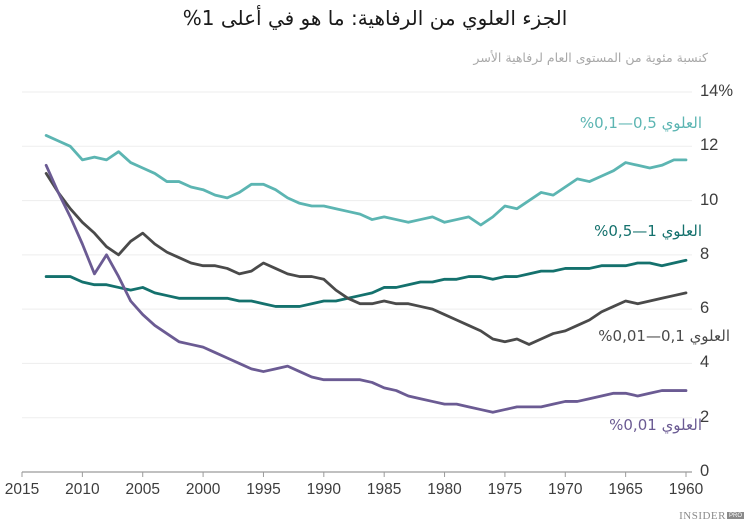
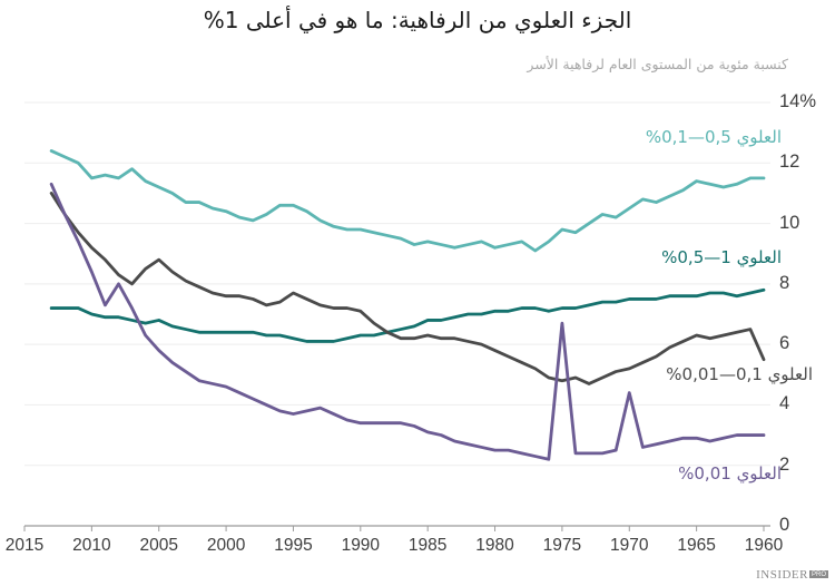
العلوي 0,01%/1975: 2.3% -> 6.7%
العلوي 0,01%/1970: 2.6% -> 4.4%
العلوي 0,1—0,01%/1960: 6.6% -> 5.5%
